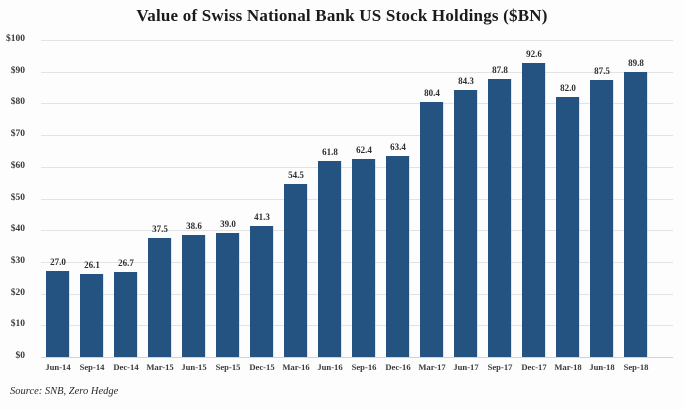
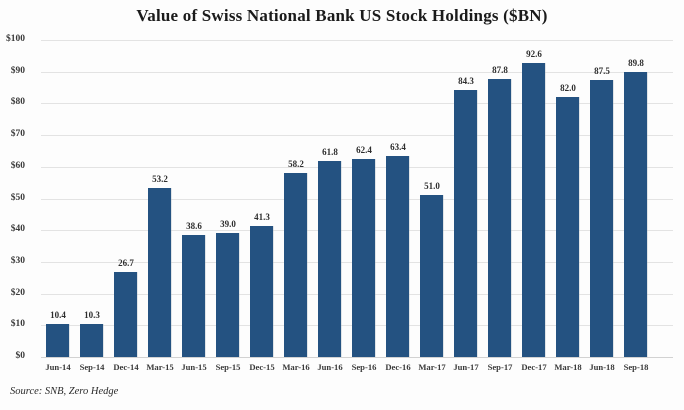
Jun-14: 27.0 -> 10.4
Sep-14: 26.1 -> 10.3
Mar-15: 37.5 -> 53.2
Mar-16: 54.5 -> 58.2
Mar-17: 80.4 -> 51.0
